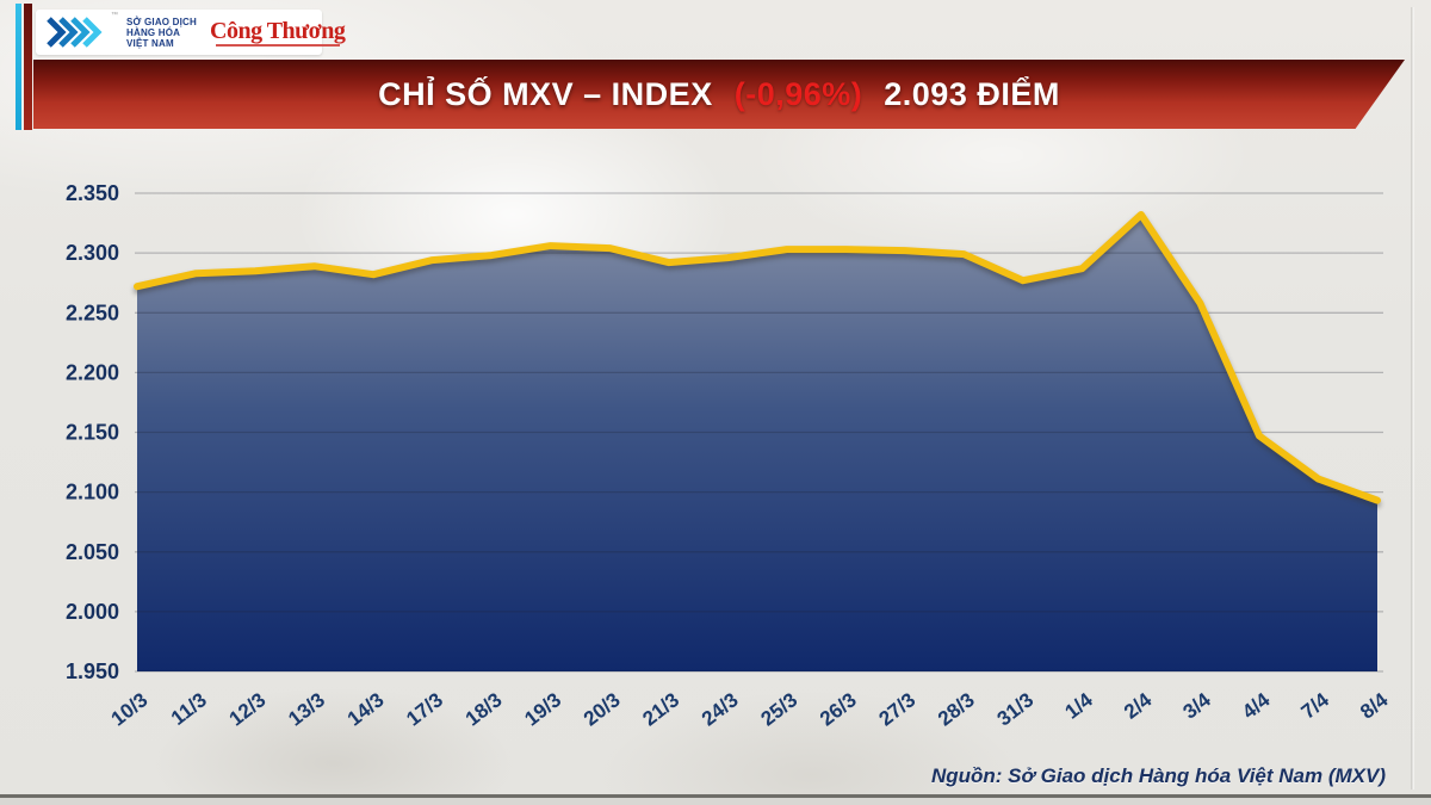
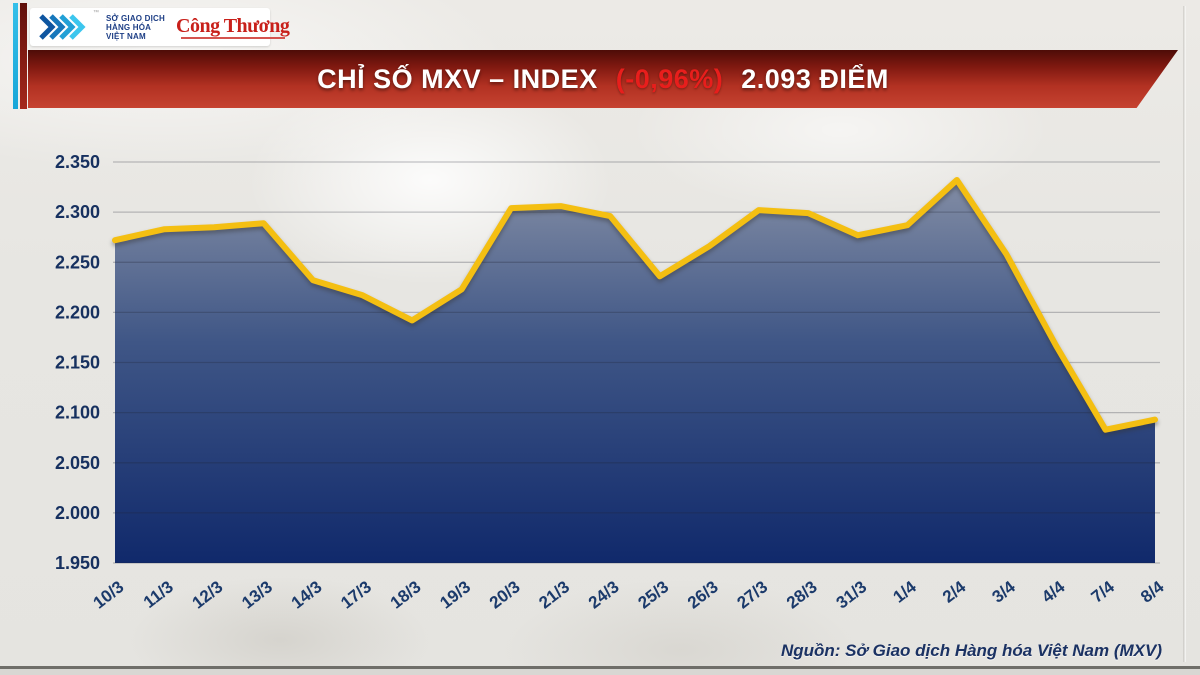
14/3: 2.282 -> 2.232
17/3: 2.294 -> 2.217
18/3: 2.298 -> 2.192
19/3: 2.306 -> 2.223
21/3: 2.292 -> 2.306
25/3: 2.303 -> 2.236
26/3: 2.303 -> 2.266
4/4: 2.147 -> 2.167
7/4: 2.111 -> 2.083
